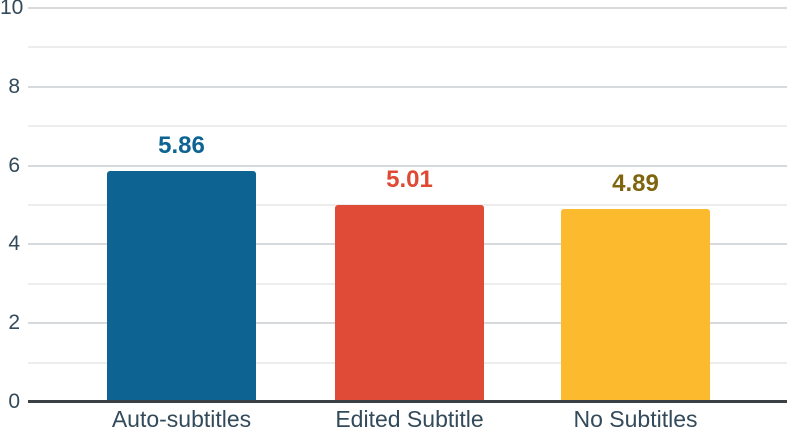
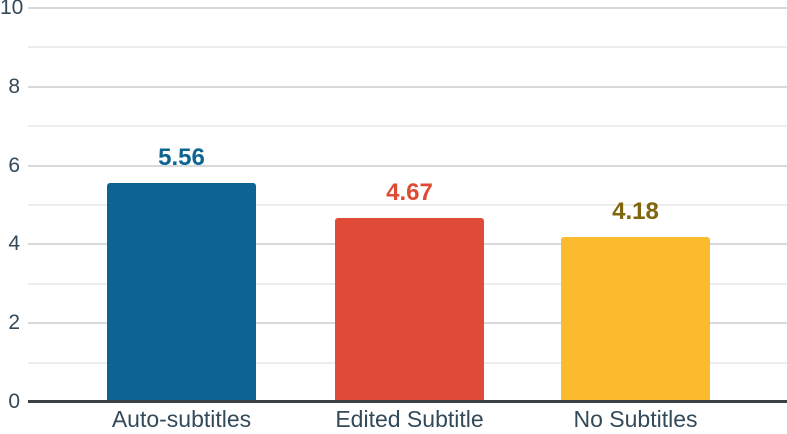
Auto-subtitles: 5.86 -> 5.56
Edited Subtitle: 5.01 -> 4.67
No Subtitles: 4.89 -> 4.18
